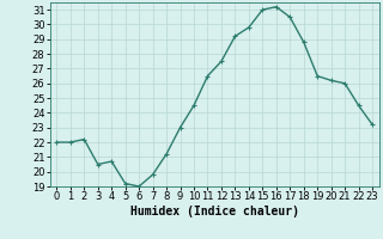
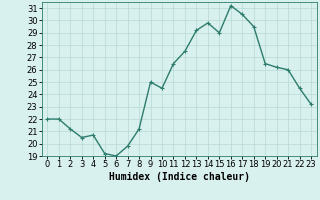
2: 22.2 -> 21.2
9: 23.0 -> 25.0
15: 31.0 -> 29.0
18: 28.8 -> 29.5
